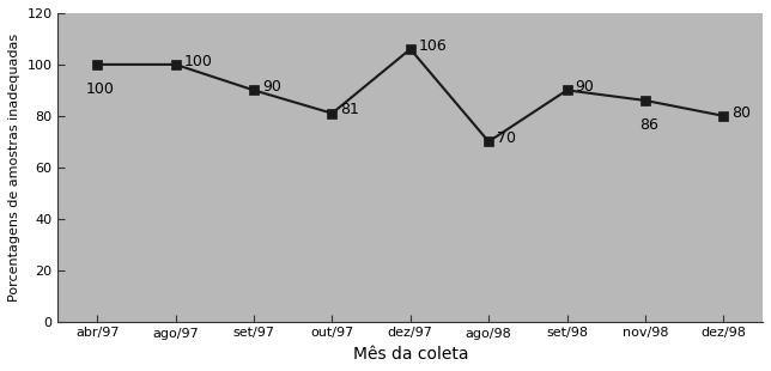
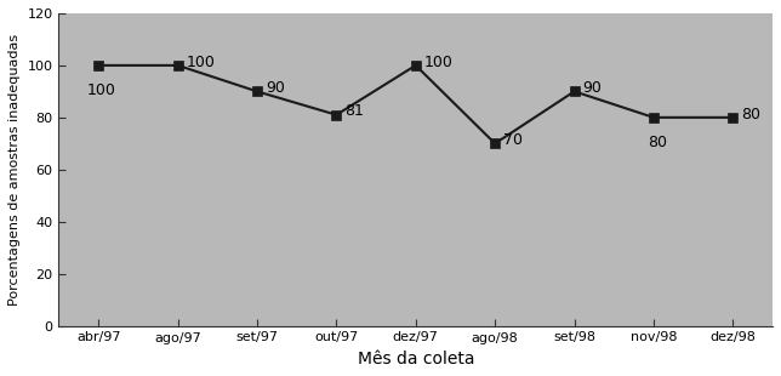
dez/97: 106 -> 100
nov/98: 86 -> 80
